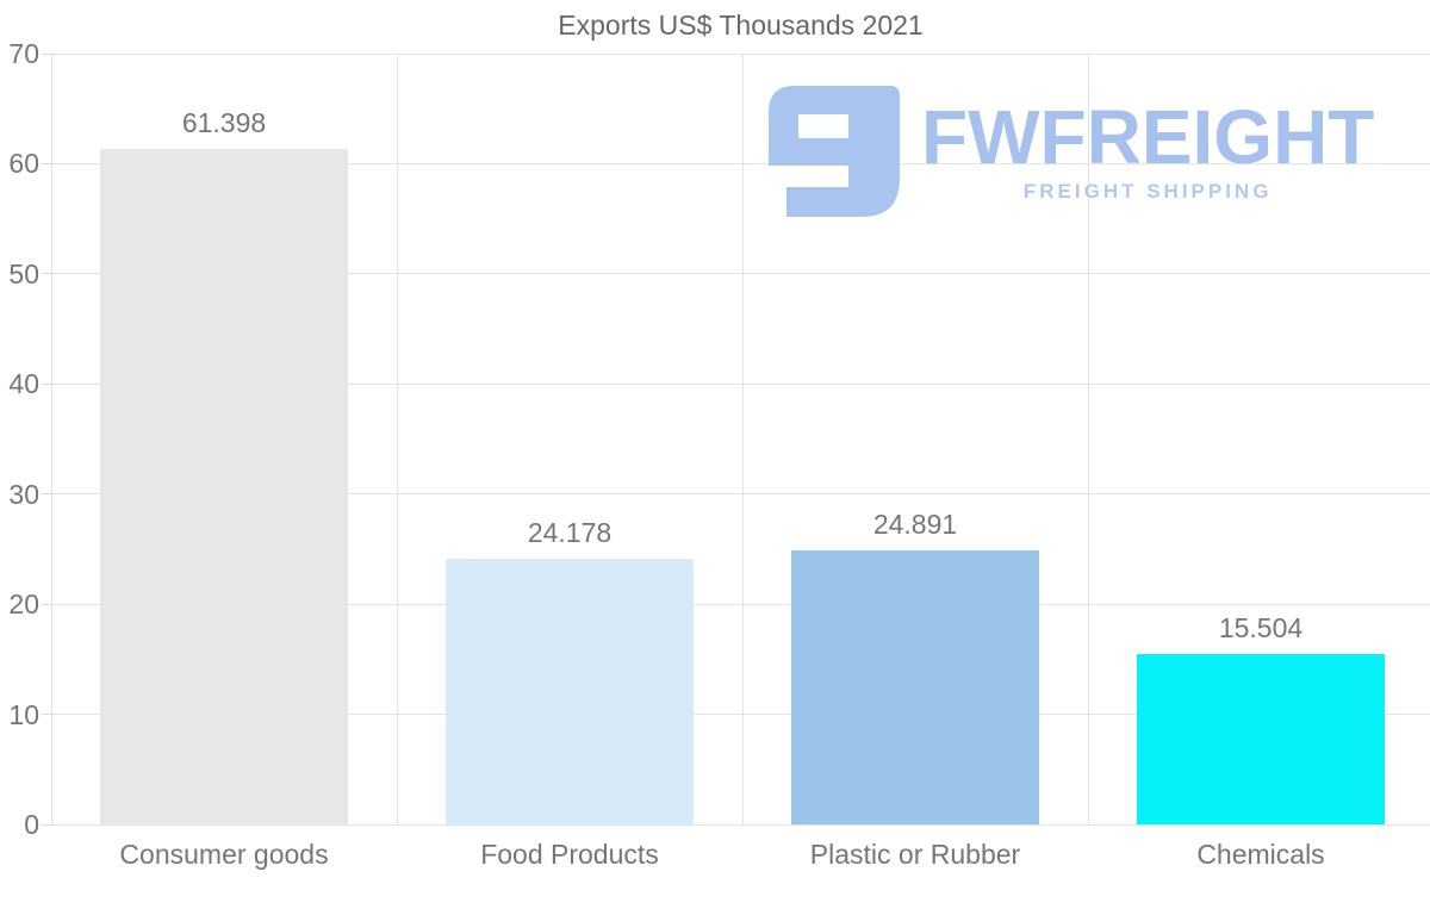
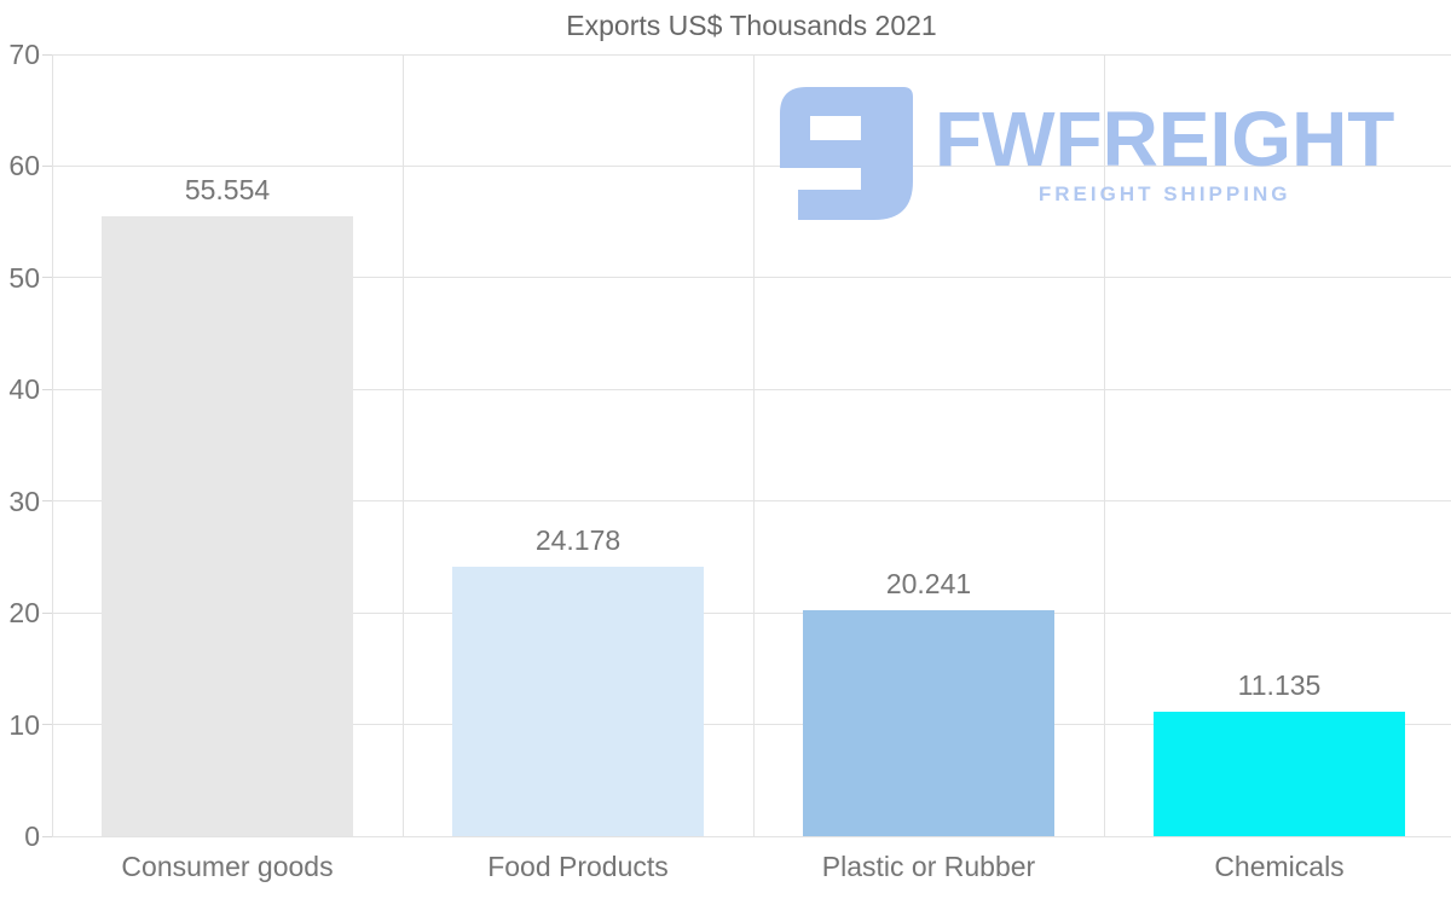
Consumer goods: 61.398 -> 55.554
Plastic or Rubber: 24.891 -> 20.241
Chemicals: 15.504 -> 11.135
